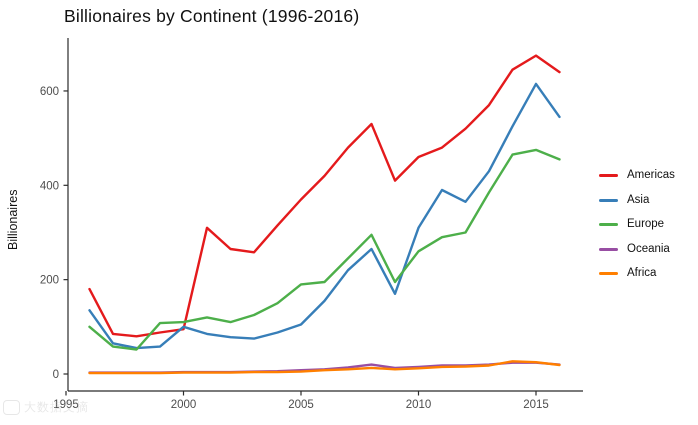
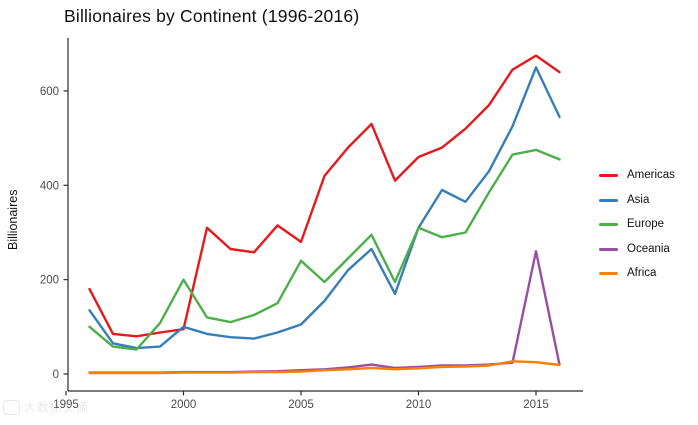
Europe/2000: 110 -> 200
Americas/2005: 370 -> 280
Europe/2005: 190 -> 240
Europe/2010: 260 -> 310
Asia/2015: 620 -> 650
Oceania/2015: 20 -> 260
